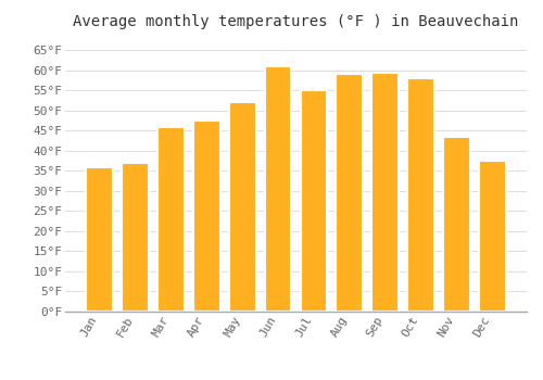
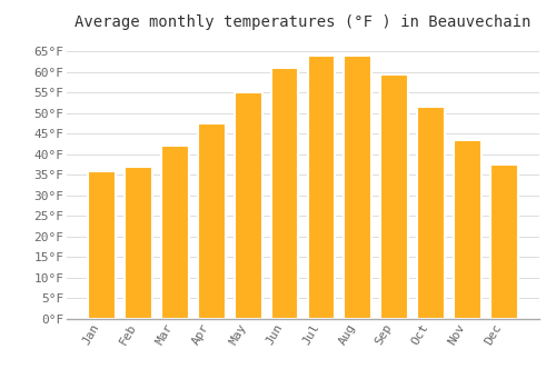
Mar: 46.0°F -> 42.0°F
May: 52.0°F -> 55.0°F
Jul: 55.0°F -> 64.0°F
Aug: 59.0°F -> 64.0°F
Oct: 58.0°F -> 51.5°F
